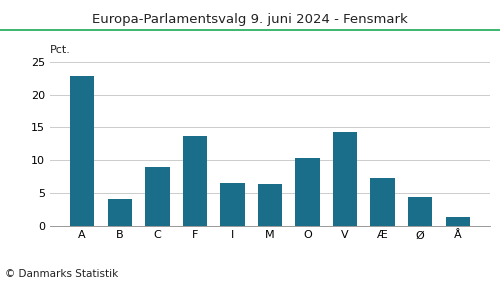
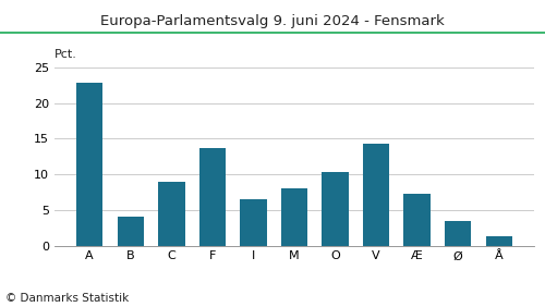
M: 6.4 -> 8.1
Ø: 4.4 -> 3.4
